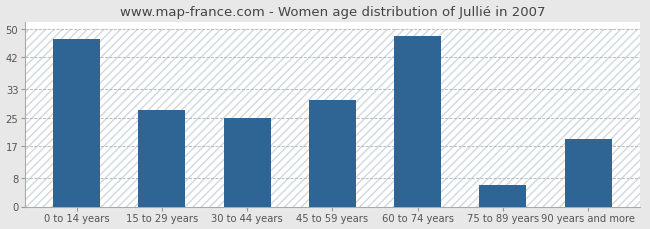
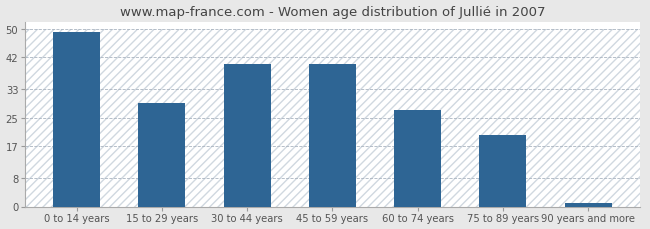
0 to 14 years: 47 -> 49
15 to 29 years: 27 -> 29
30 to 44 years: 25 -> 40
45 to 59 years: 30 -> 40
60 to 74 years: 48 -> 27
75 to 89 years: 6 -> 20
90 years and more: 19 -> 1
